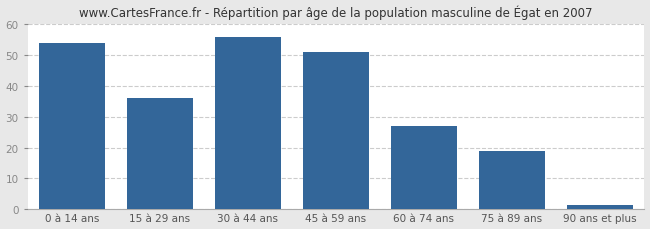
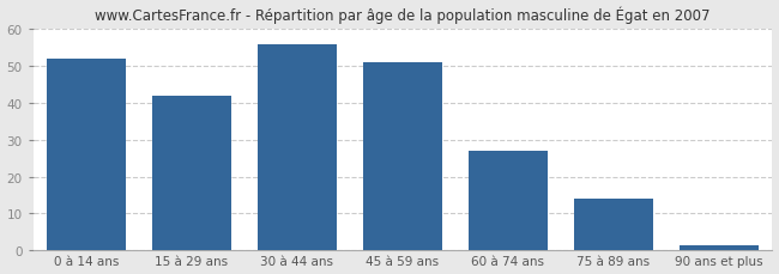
0 à 14 ans: 54.0 -> 52.0
15 à 29 ans: 36.0 -> 42.0
75 à 89 ans: 19.0 -> 14.0
